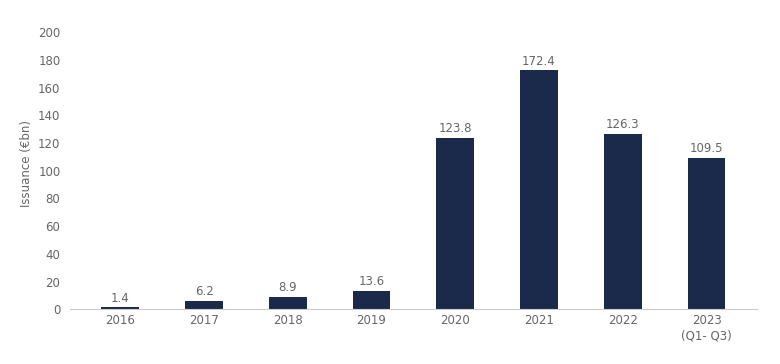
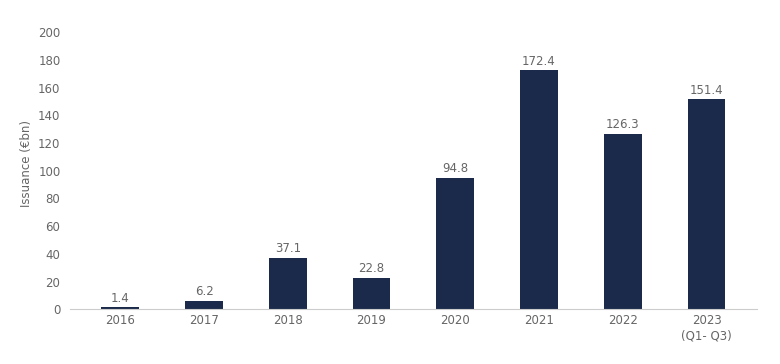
2018: 8.9 -> 37.1
2019: 13.6 -> 22.8
2020: 123.8 -> 94.8
2023 (Q1- Q3): 109.5 -> 151.4
